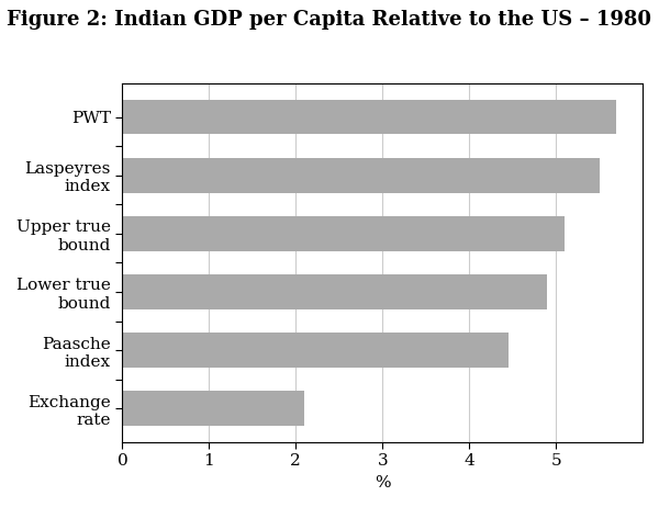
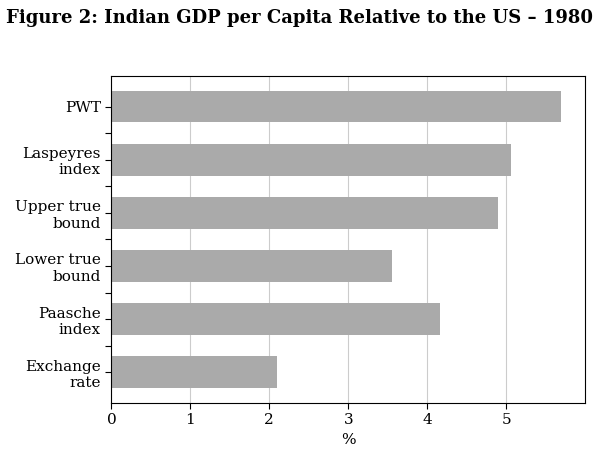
Laspeyres index: 5.50 -> 5.06
Upper true bound: 5.10 -> 4.90
Lower true bound: 4.90 -> 3.56
Paasche index: 4.45 -> 4.16
